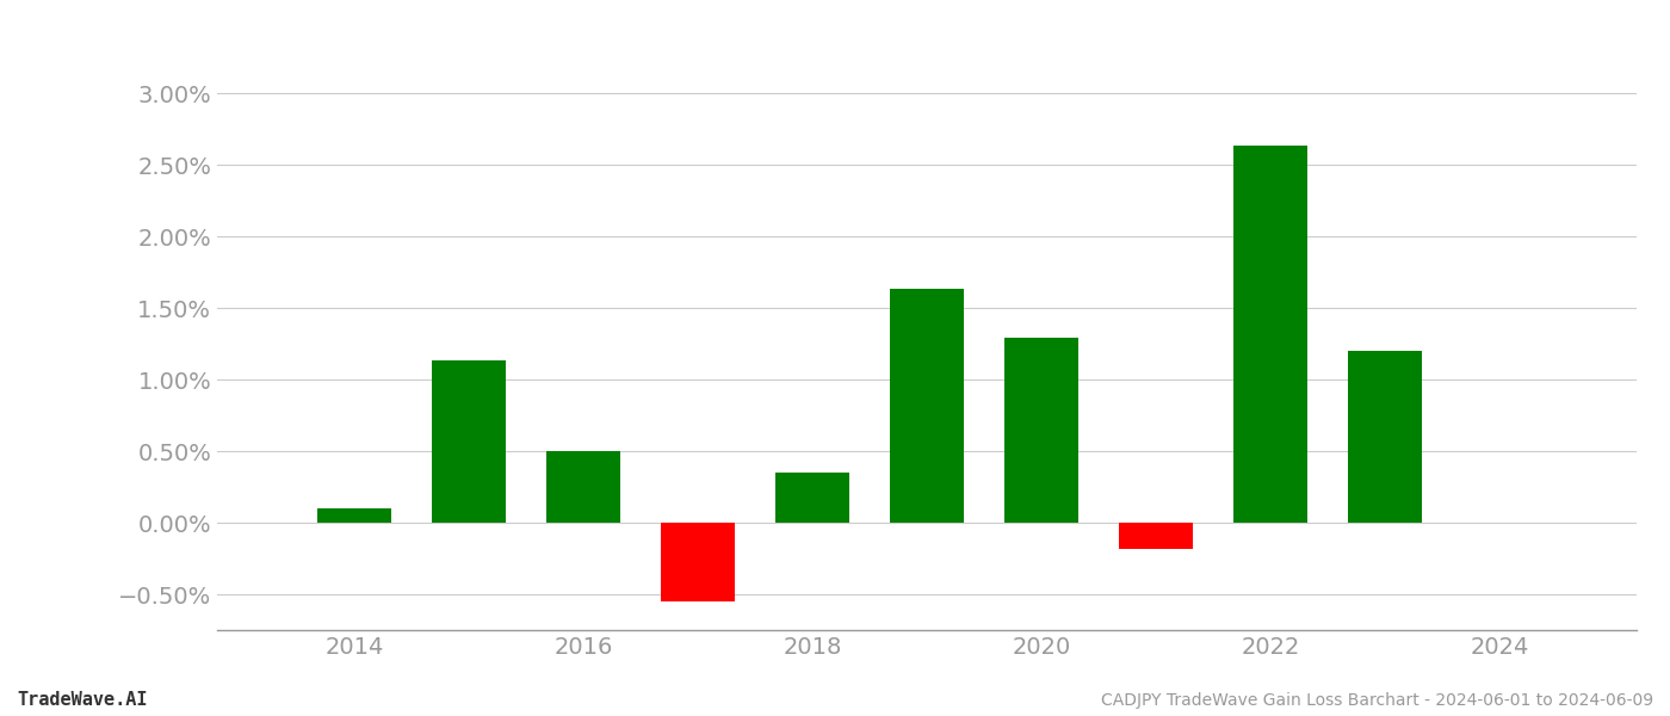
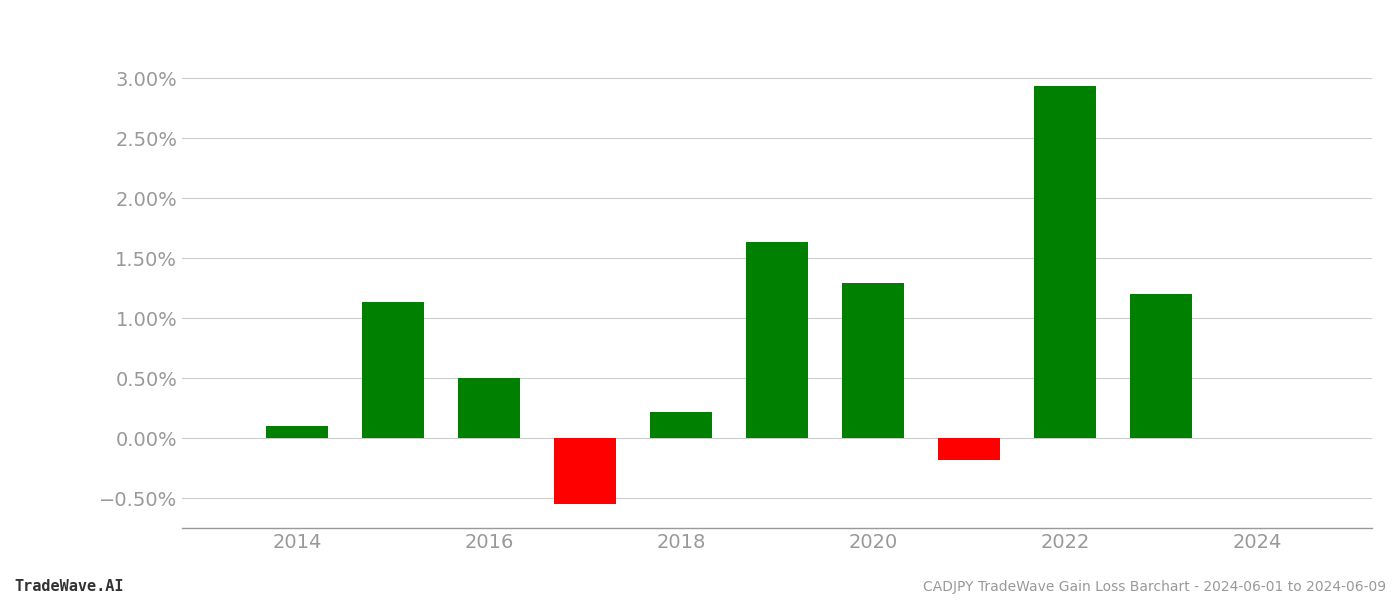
2018: 0.35% -> 0.22%
2022: 2.63% -> 2.93%
